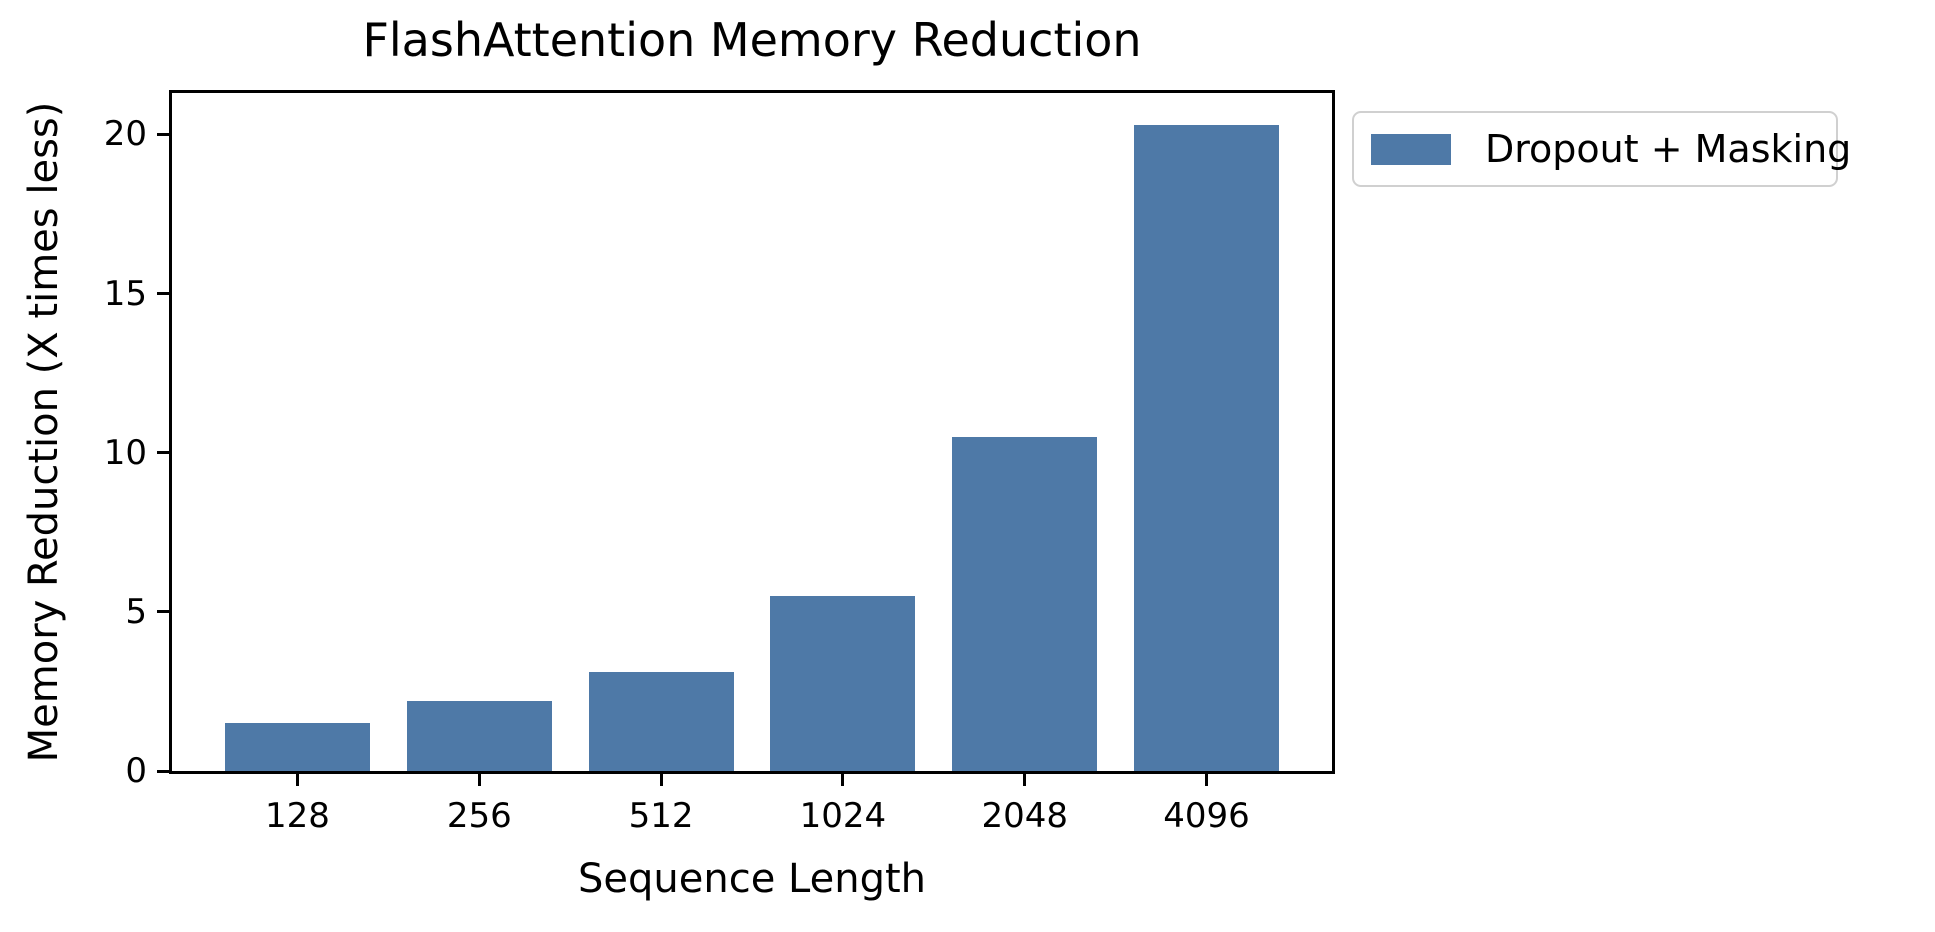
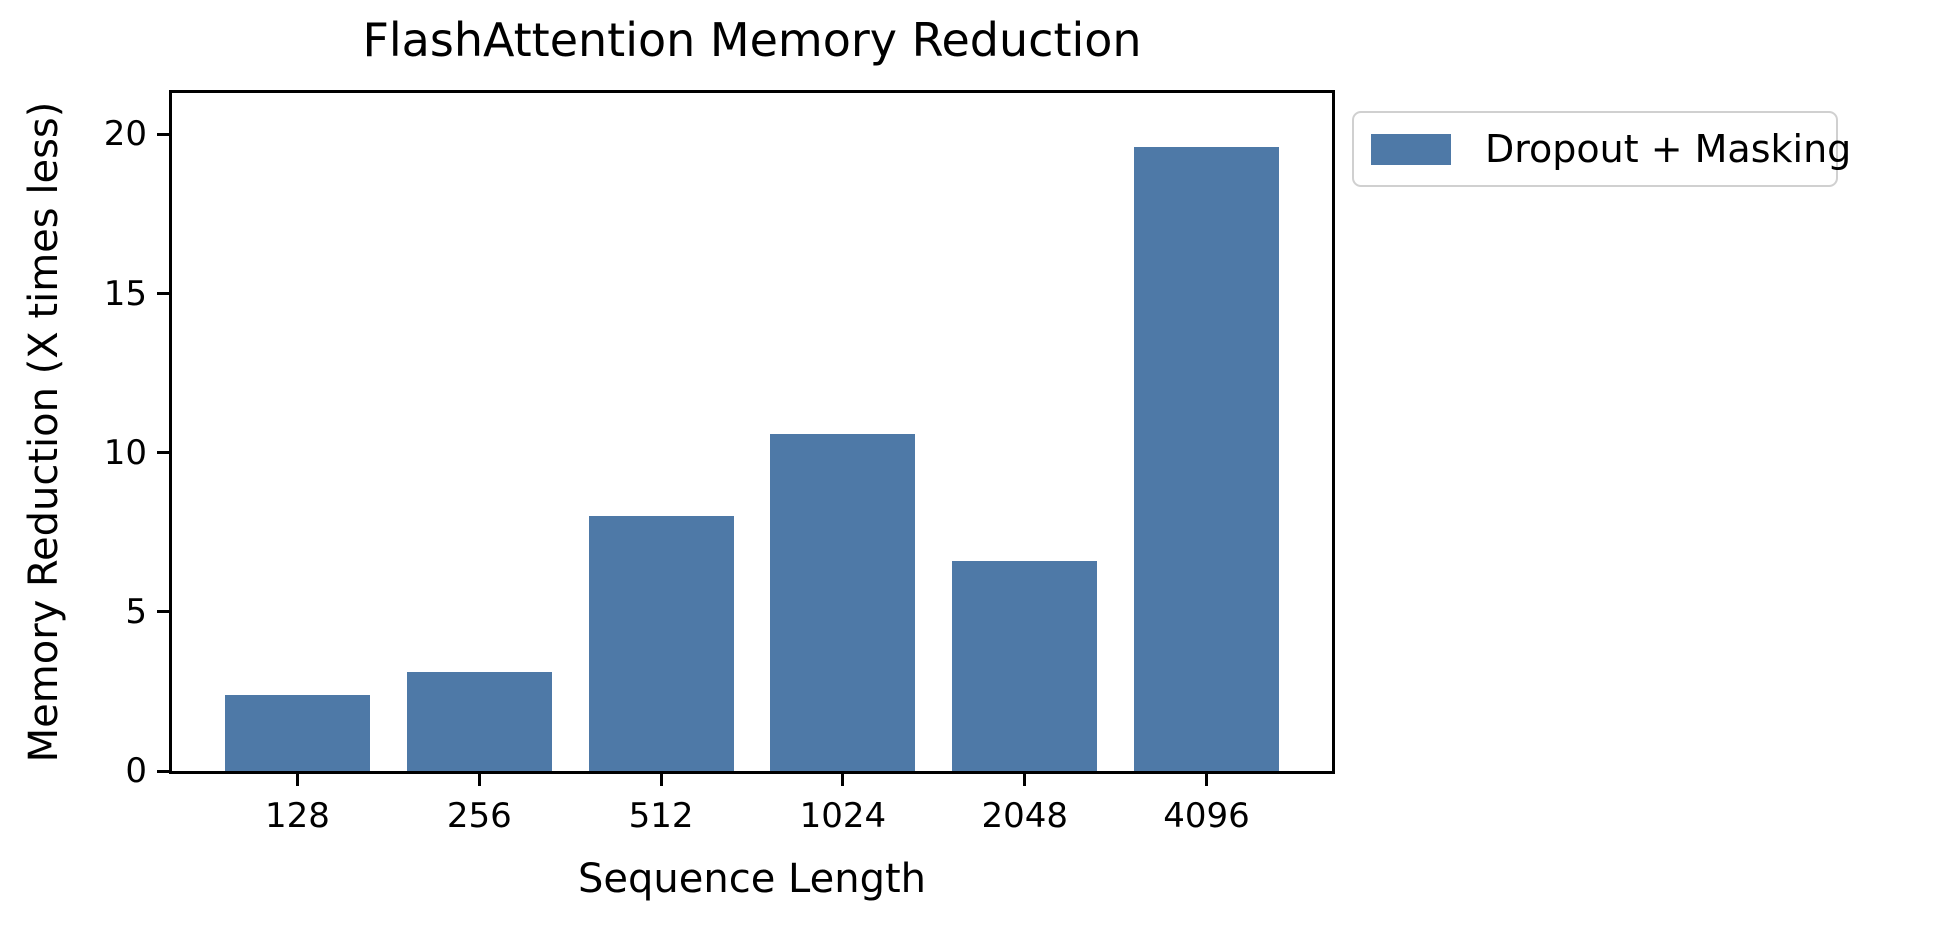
128: 1.5 -> 2.4
256: 2.2 -> 3.1
512: 3.1 -> 8.0
1024: 5.5 -> 10.6
2048: 10.5 -> 6.6
4096: 20.3 -> 19.6
